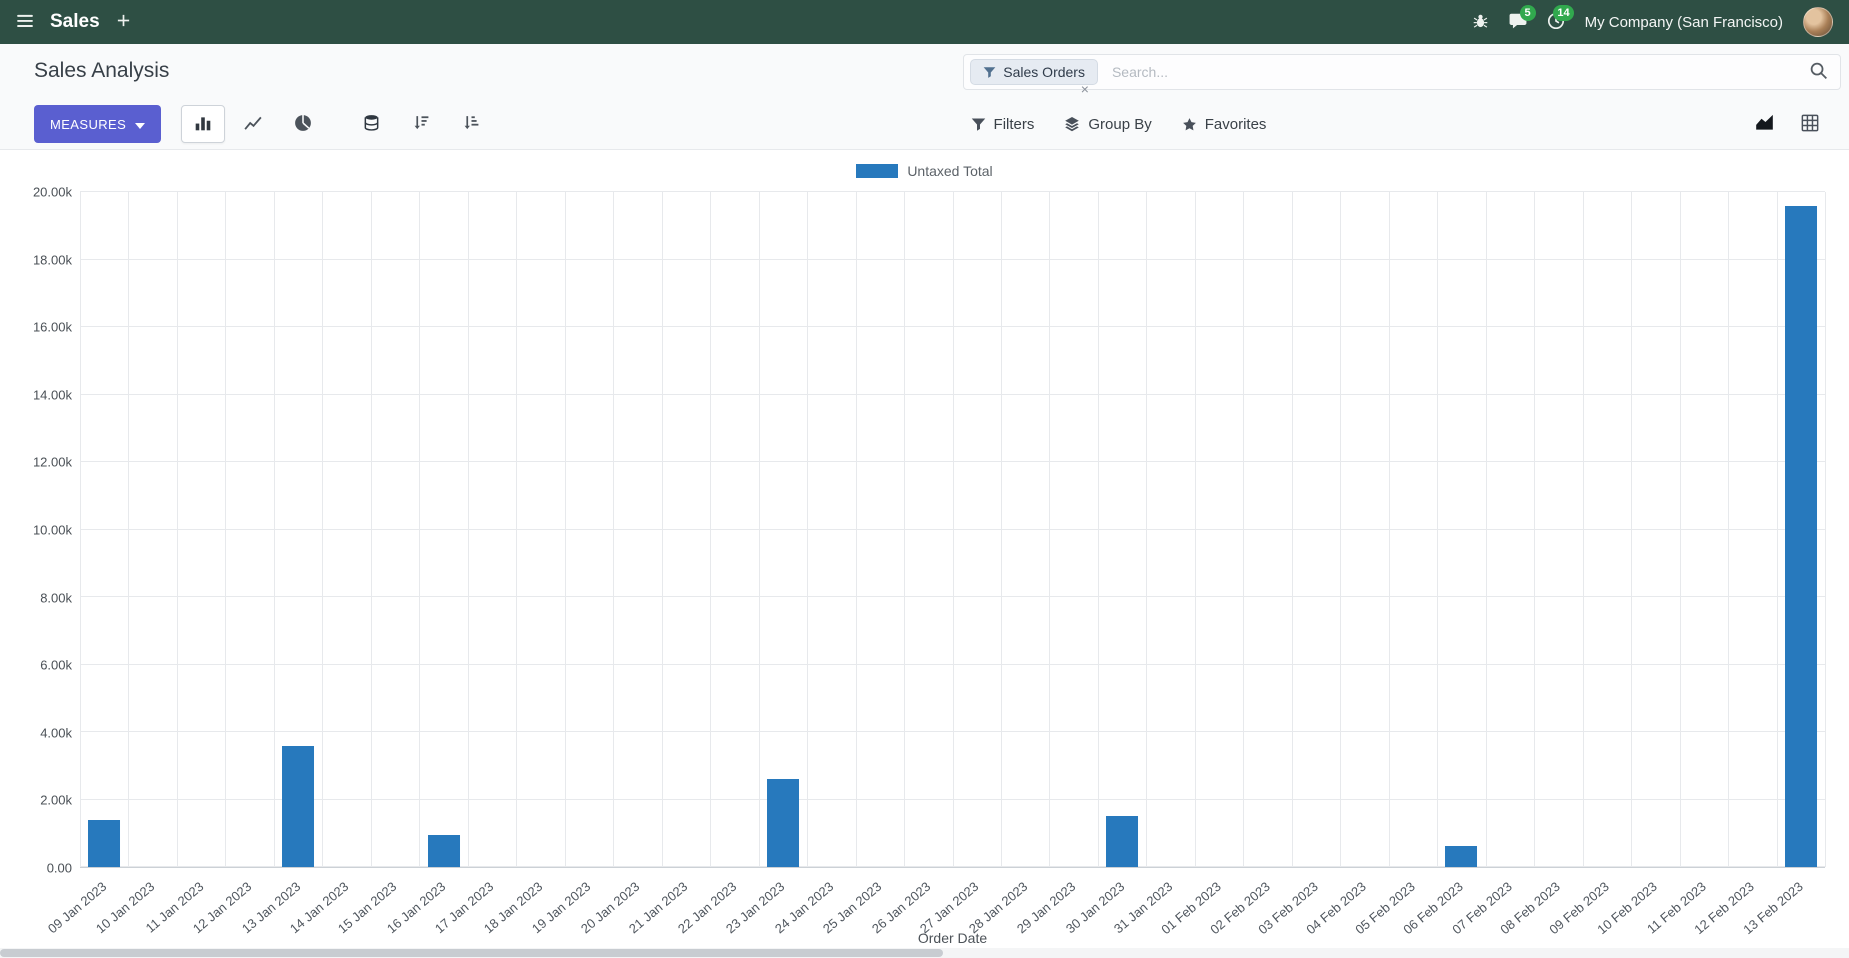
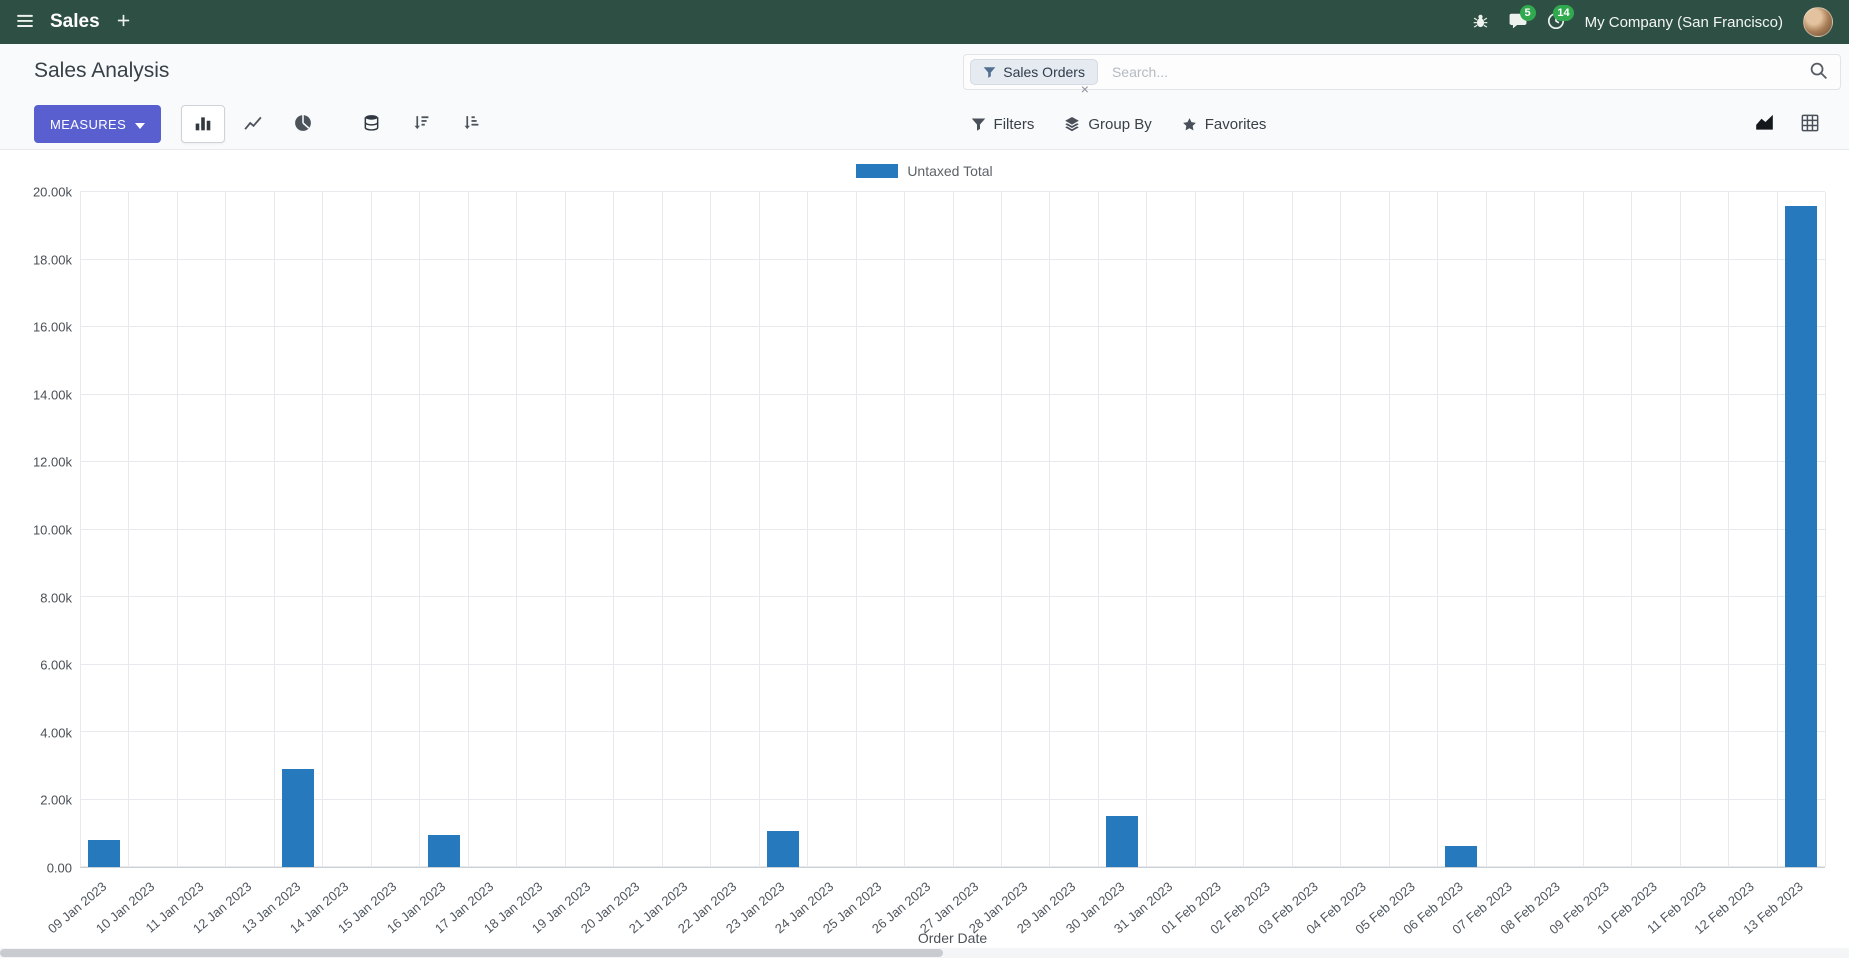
09 Jan 2023: 1.4k -> 0.8k
13 Jan 2023: 3.6k -> 2.9k
23 Jan 2023: 2.6k -> 1.1k
